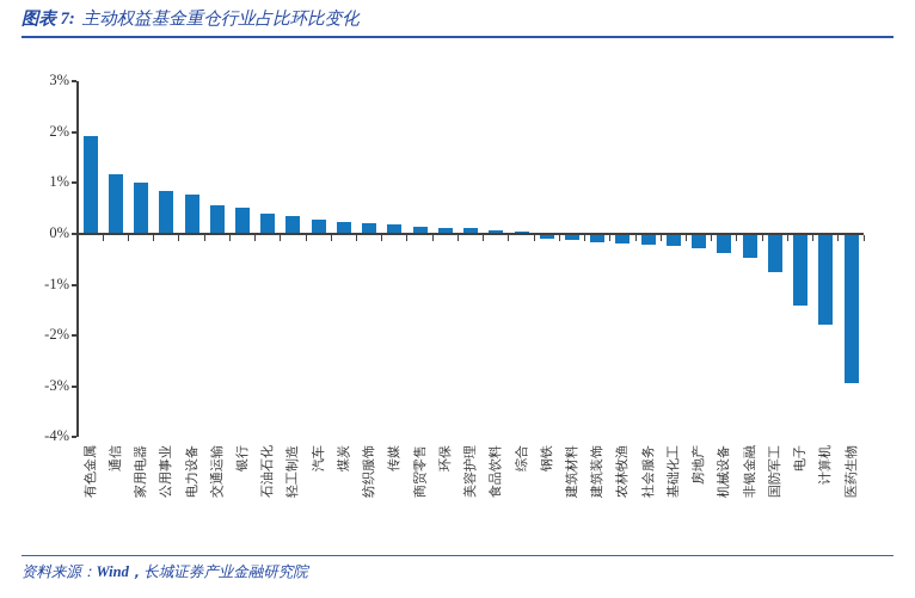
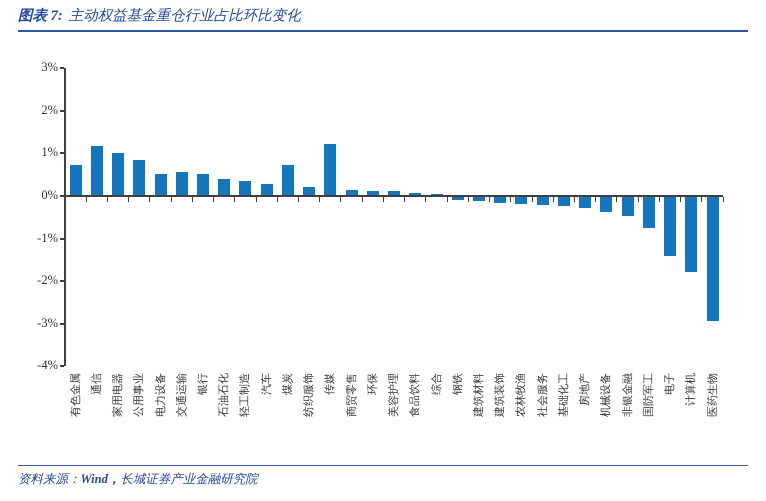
有色金属: 1.9% -> 0.7%
电力设备: 0.7% -> 0.5%
煤炭: 0.2% -> 0.7%
传媒: 0.2% -> 1.2%
